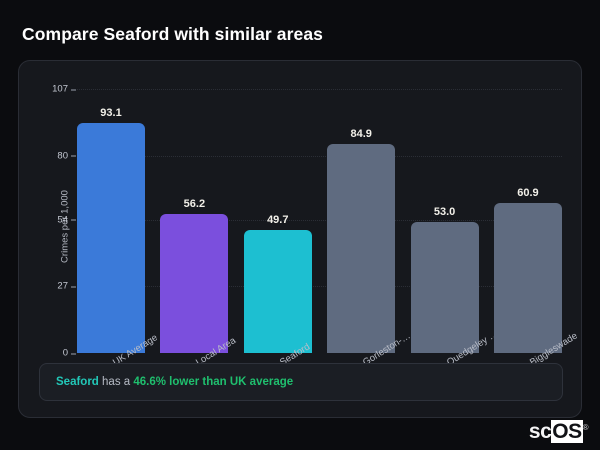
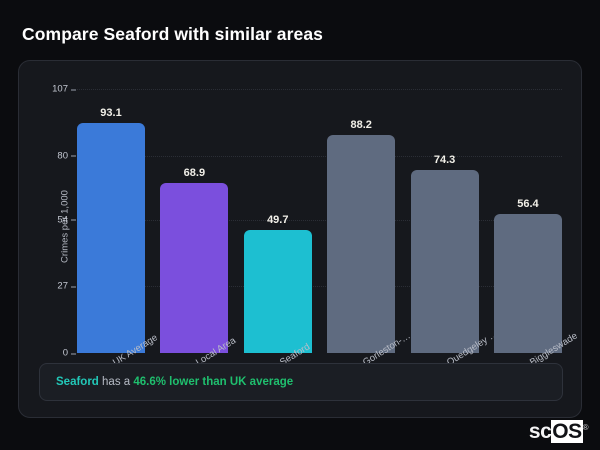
Local Area: 56.2 -> 68.9
Gorleston-…: 84.9 -> 88.2
Quedgeley …: 53.0 -> 74.3
Biggleswade: 60.9 -> 56.4
